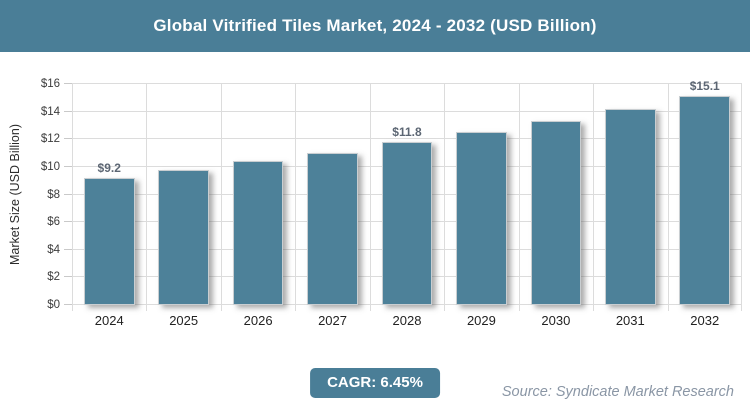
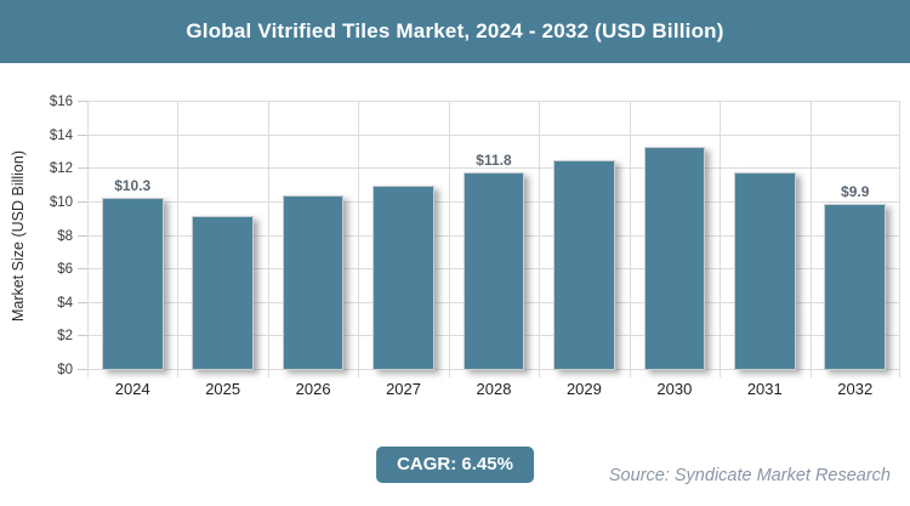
2024: $9.2 -> $10.3
2025: $9.8 -> $9.2
2031: $14.2 -> $11.8
2032: $15.1 -> $9.9
